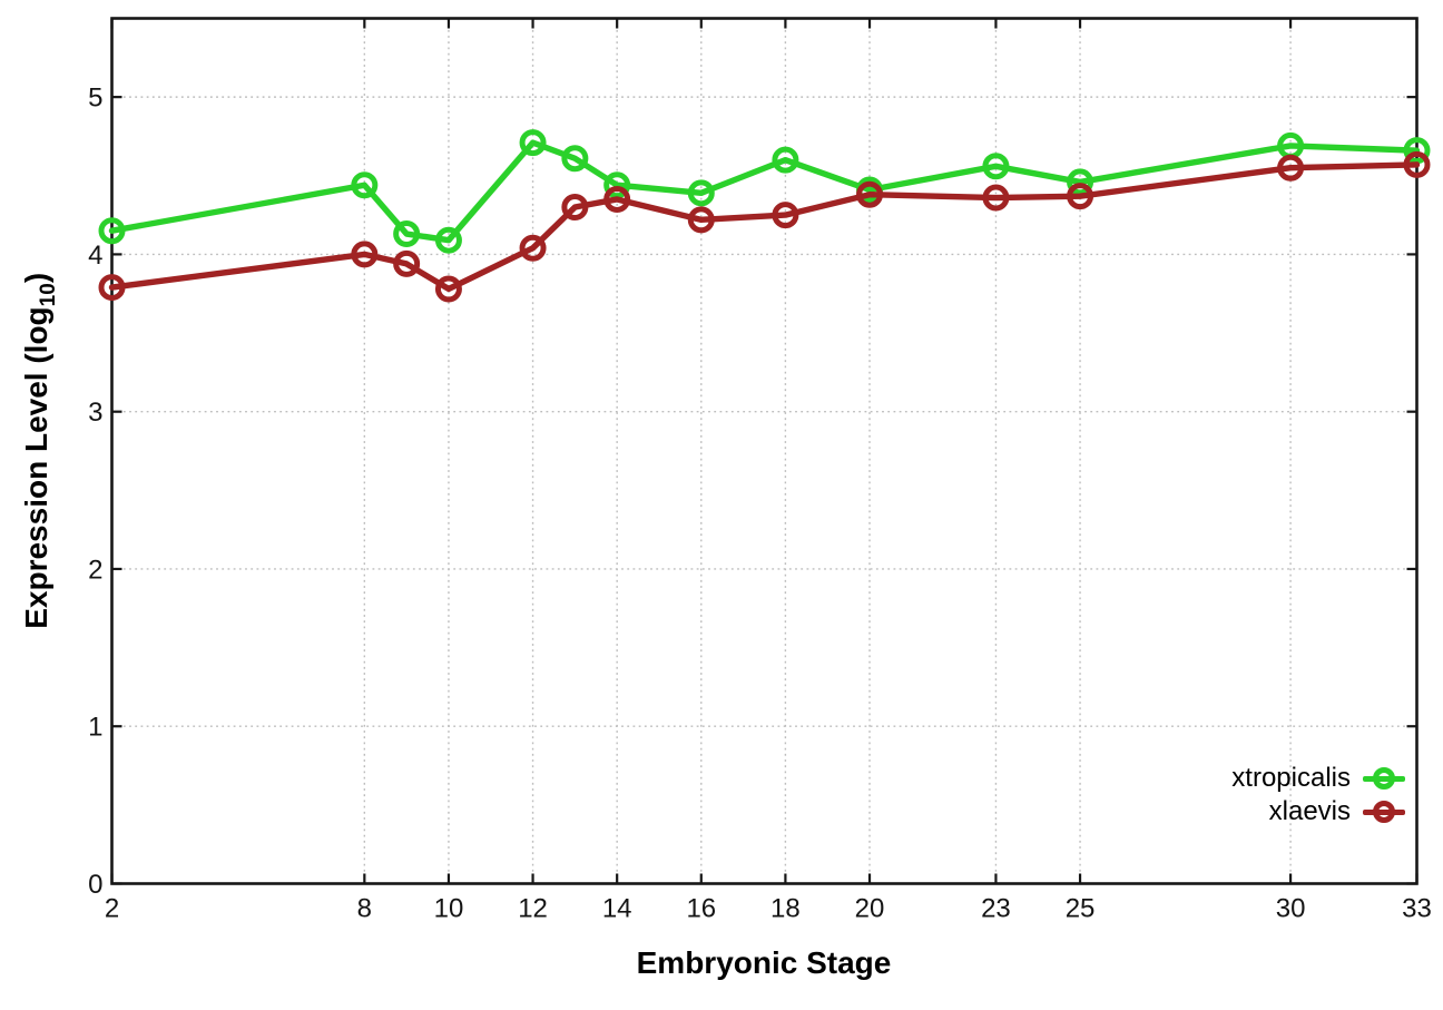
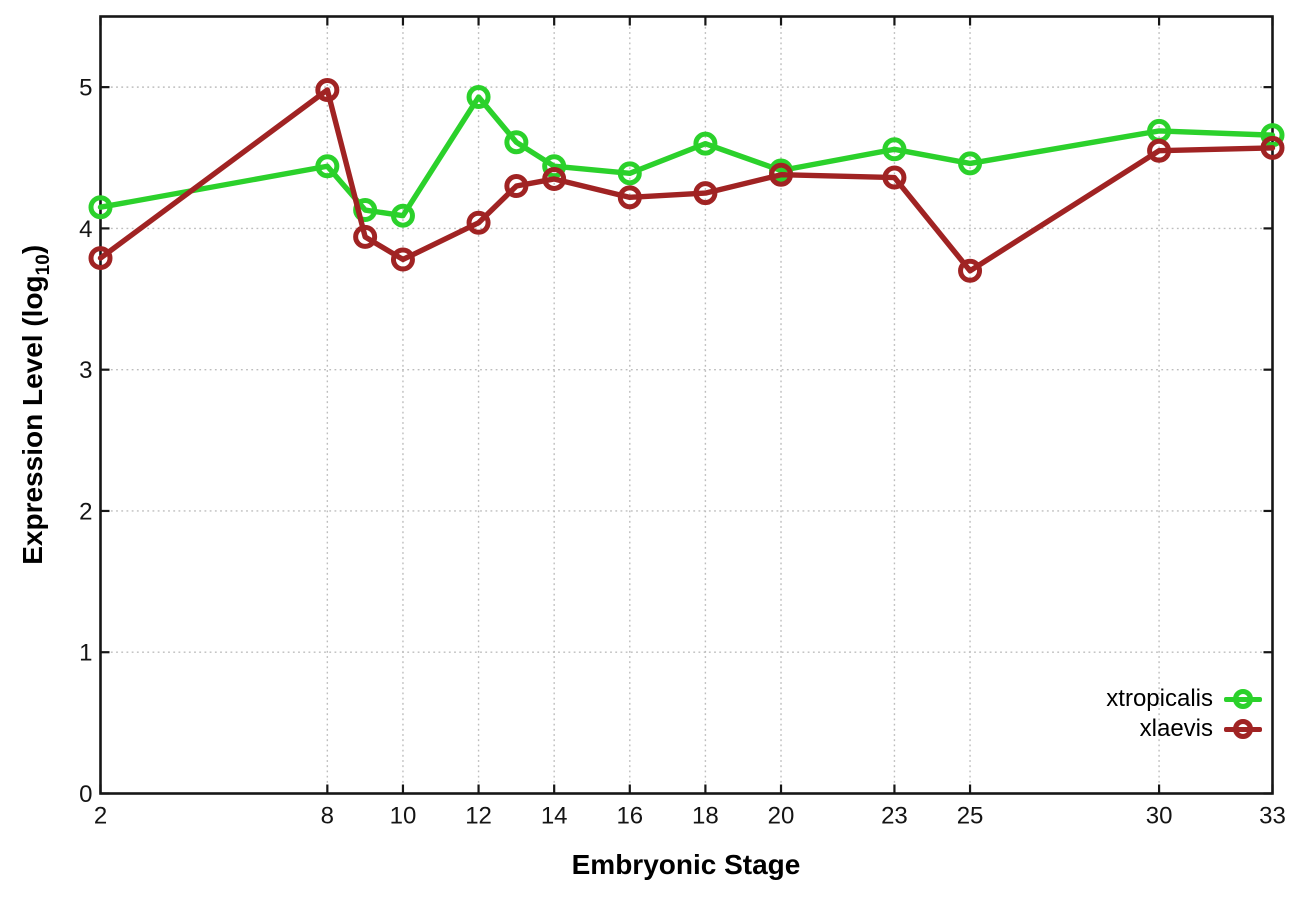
xlaevis/8: 4.00 -> 4.98
xtropicalis/12: 4.71 -> 4.93
xlaevis/25: 4.37 -> 3.70
